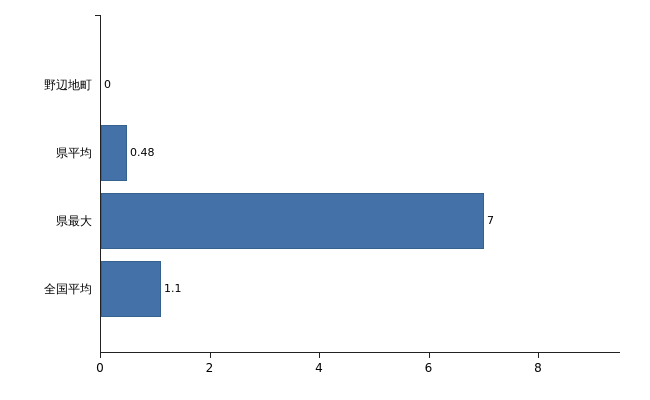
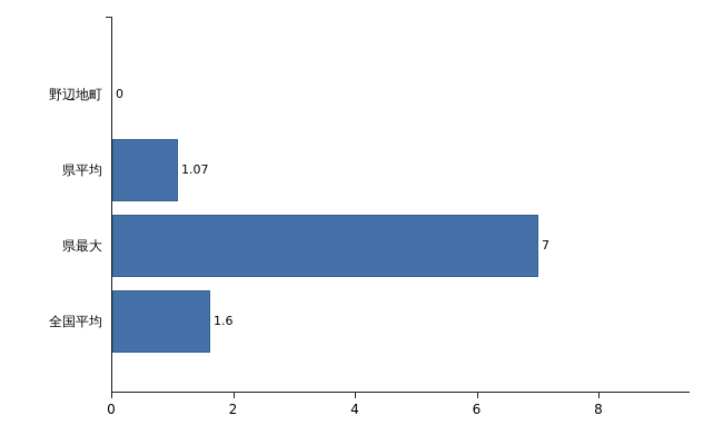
県平均: 0.48 -> 1.07
全国平均: 1.1 -> 1.6
